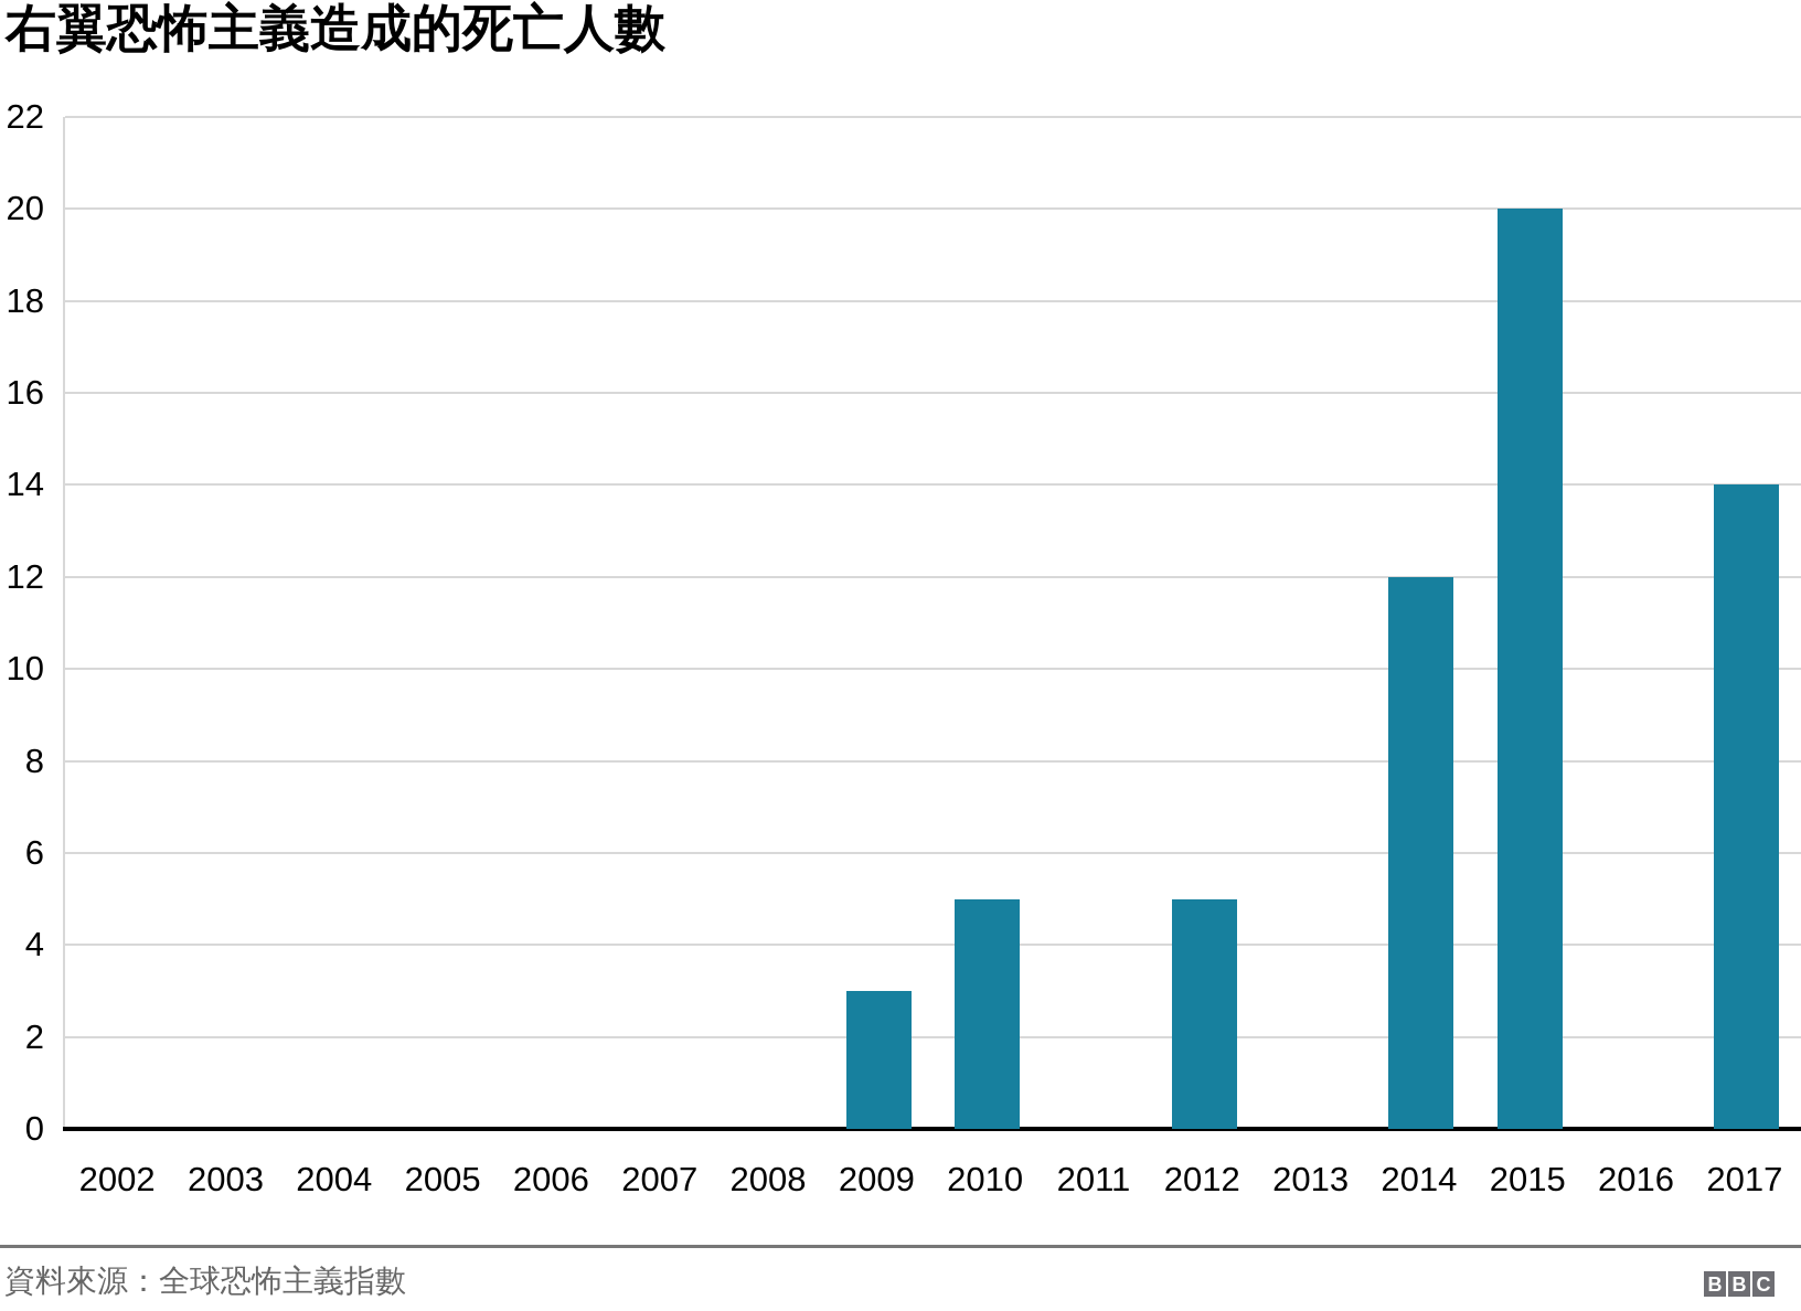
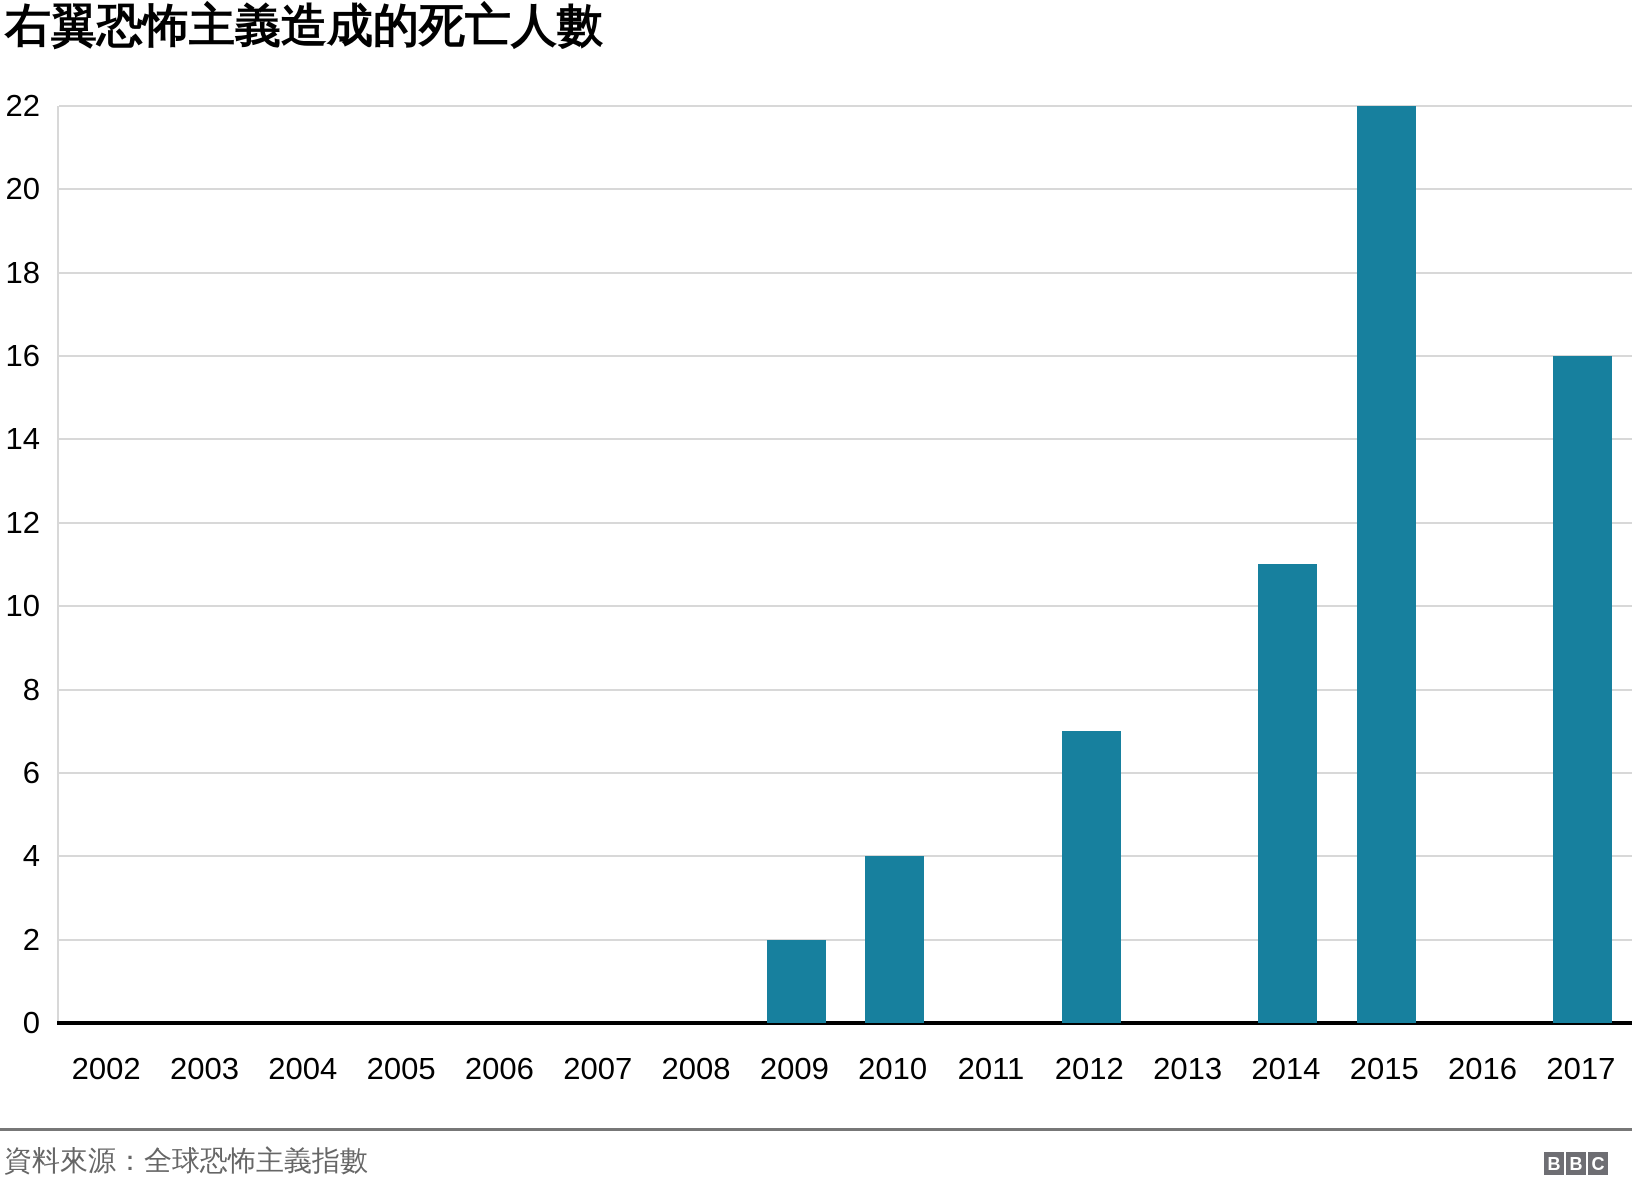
2009: 3 -> 2
2010: 5 -> 4
2012: 5 -> 7
2014: 12 -> 11
2015: 20 -> 22
2017: 14 -> 16
